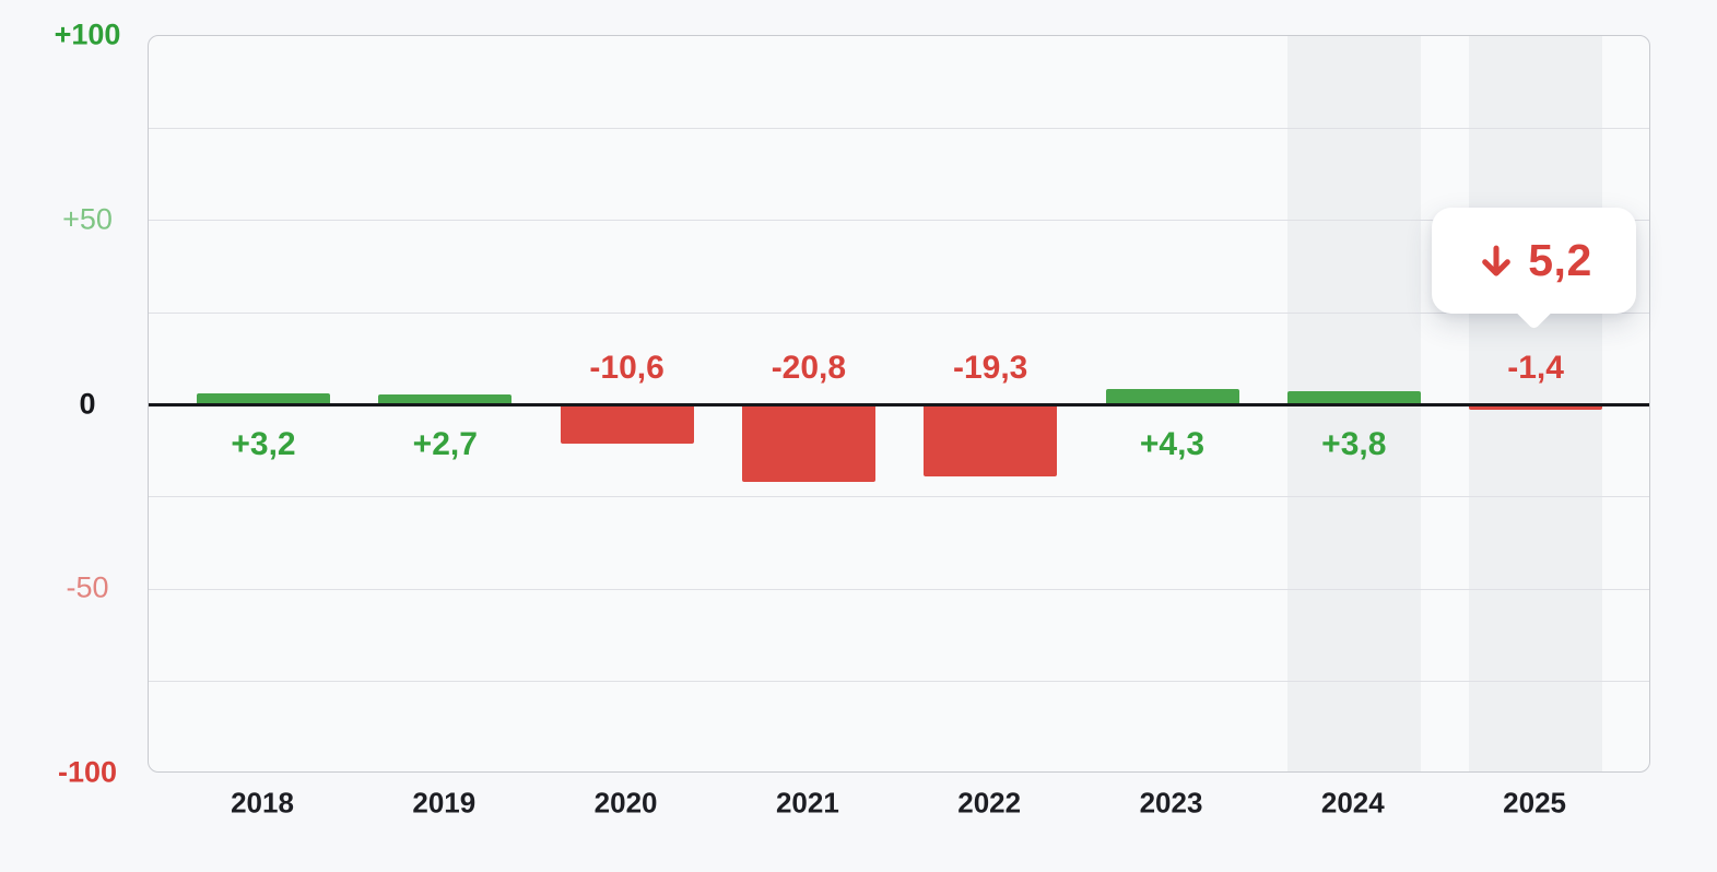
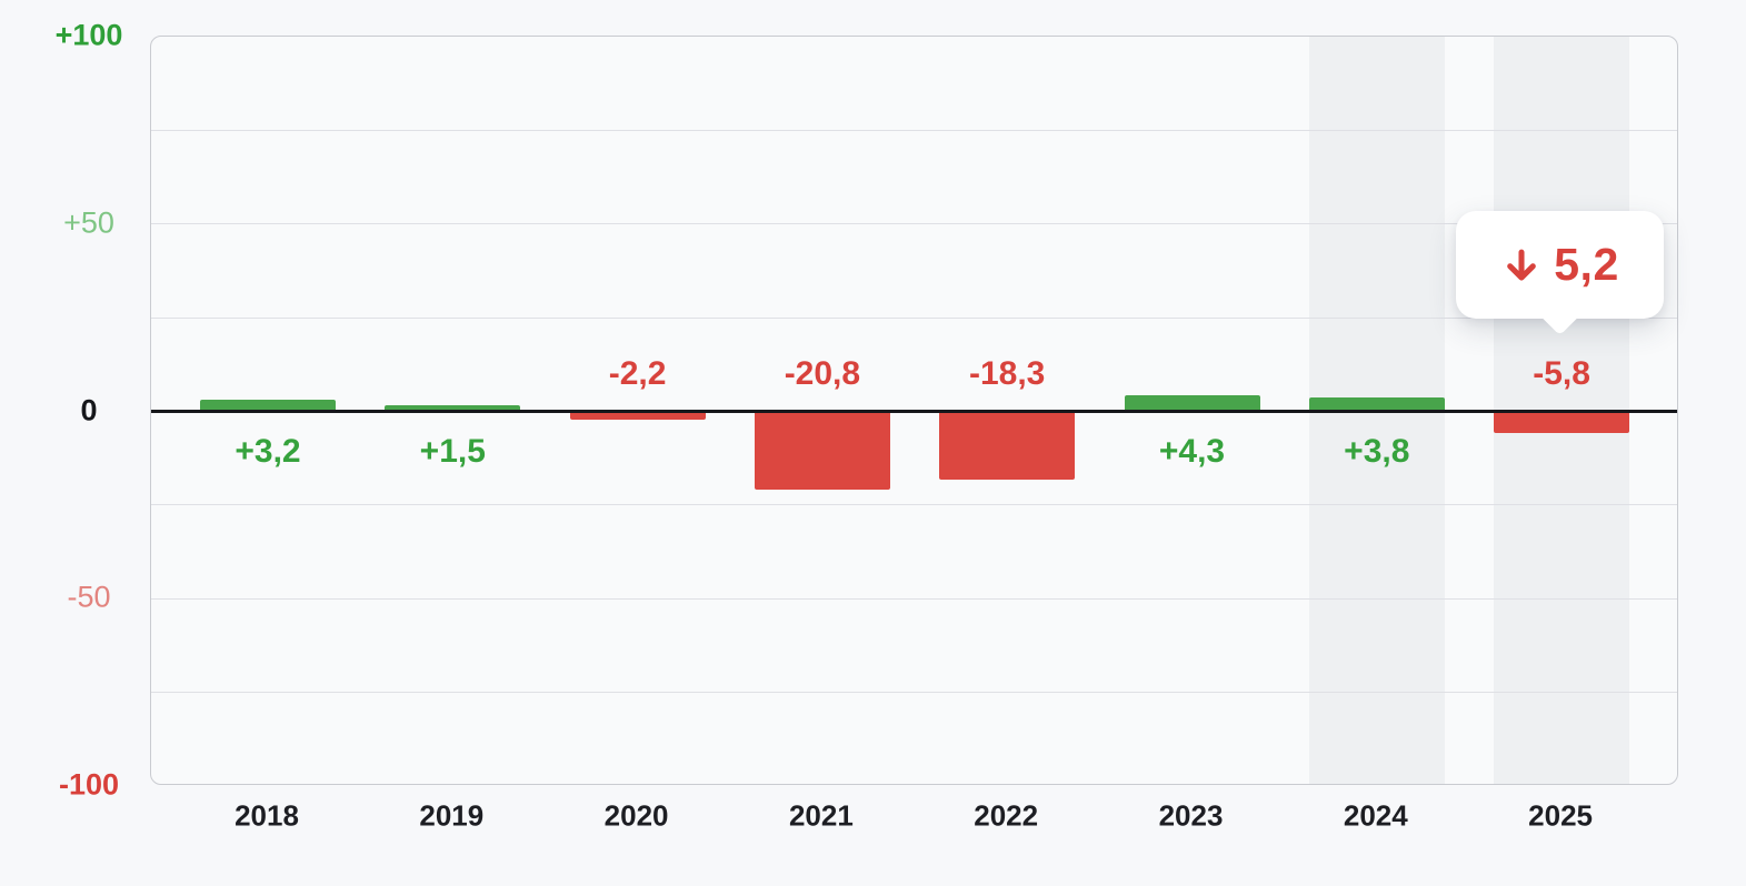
2019: +2,7 -> +1,5
2020: -10,6 -> -2,2
2022: -19,3 -> -18,3
2025: -1,4 -> -5,8
